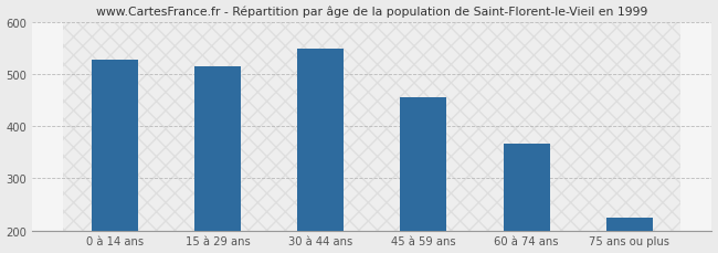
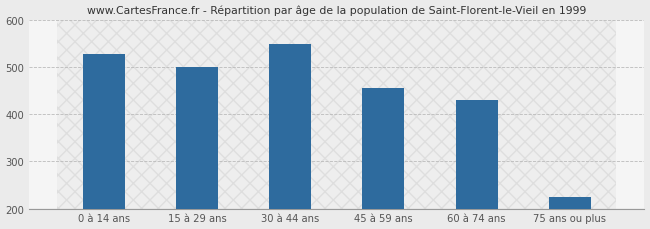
15 à 29 ans: 516 -> 500
60 à 74 ans: 367 -> 430
